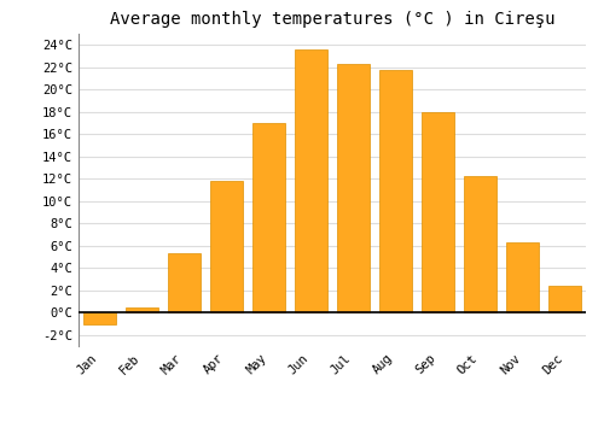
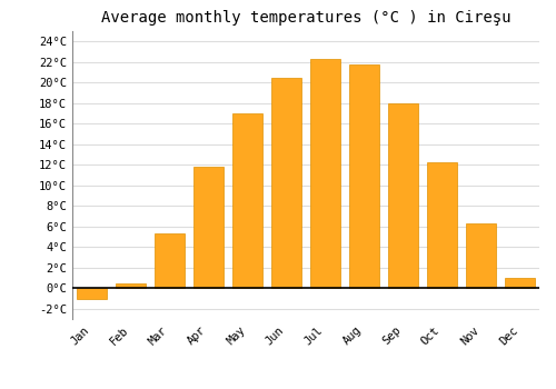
Jun: 23.6°C -> 20.5°C
Dec: 2.4°C -> 1.0°C
